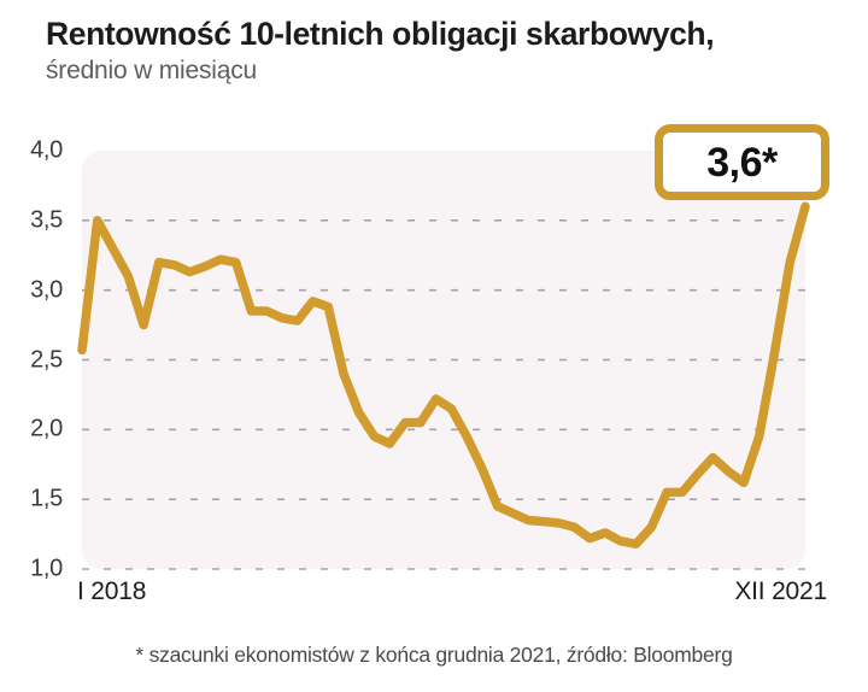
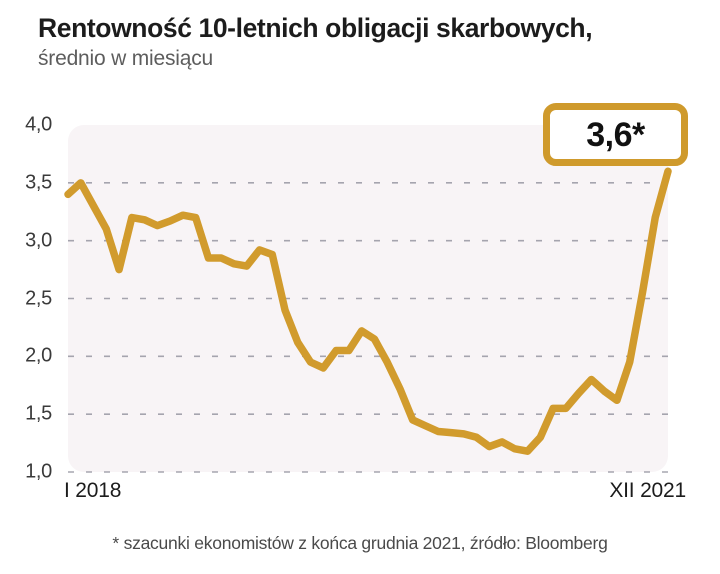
I 2018: 2,57 -> 3,40
